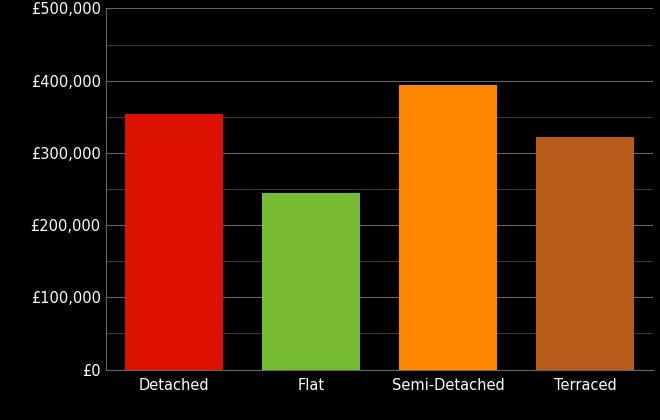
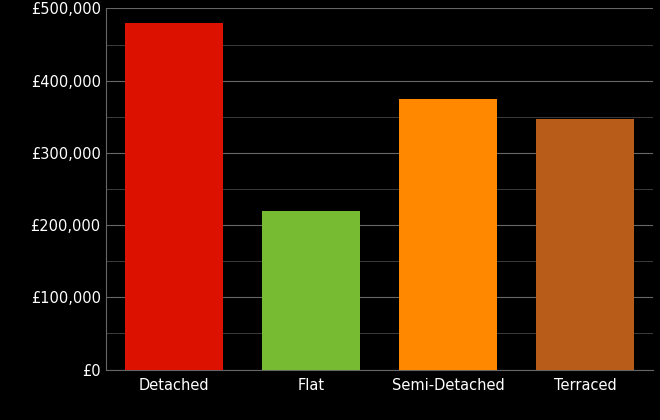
Detached: £354,000 -> £480,000
Flat: £244,000 -> £220,000
Semi-Detached: £394,000 -> £375,000
Terraced: £322,000 -> £347,000
